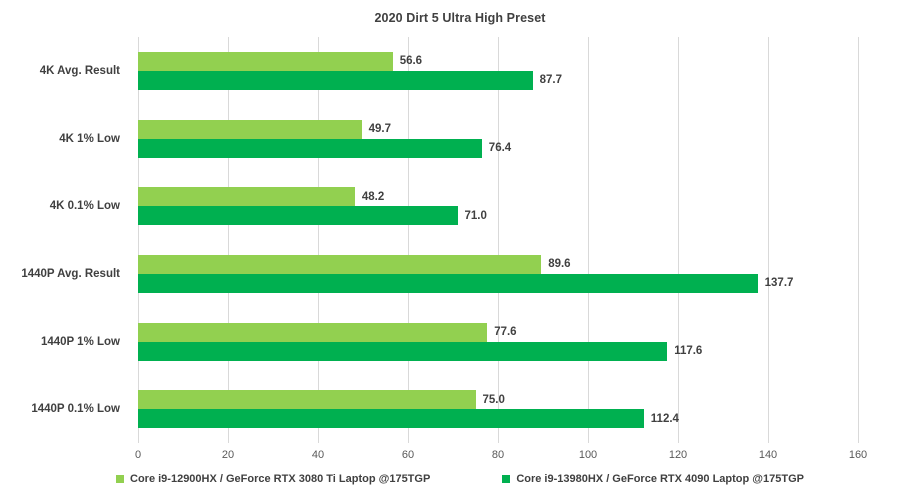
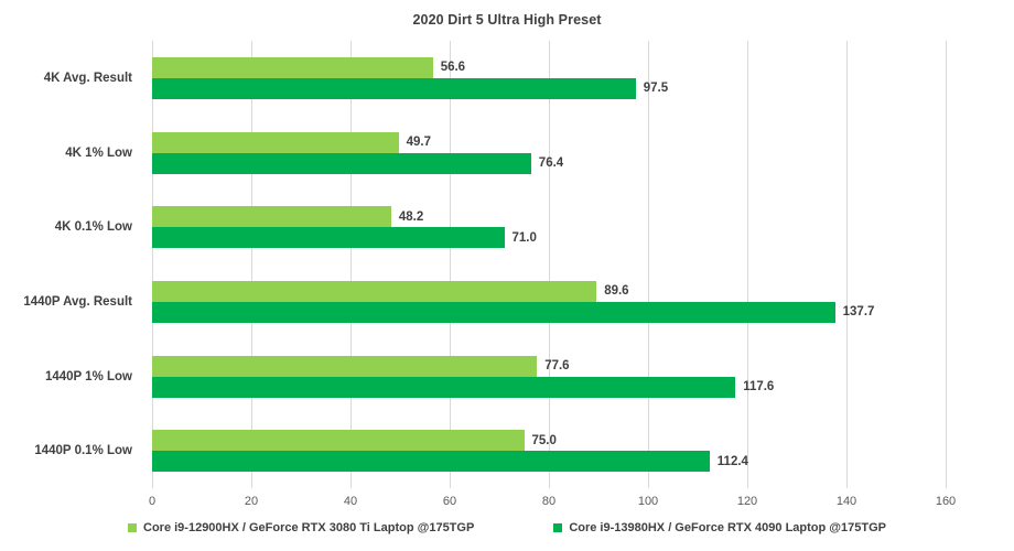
Core i9-13980HX / GeForce RTX 4090 Laptop @175TGP/4K Avg. Result: 87.7 -> 97.5
